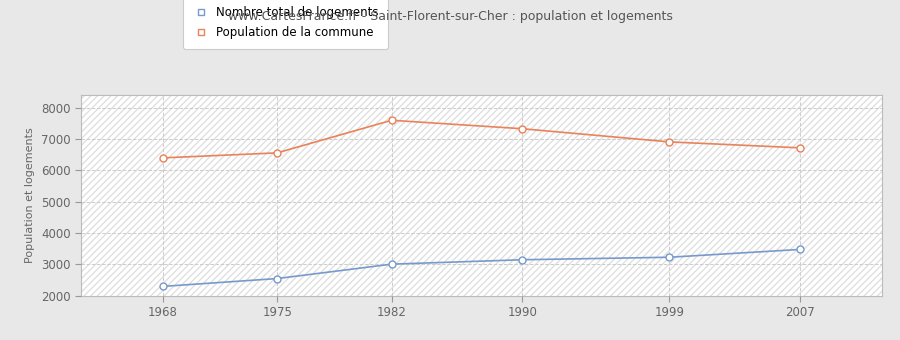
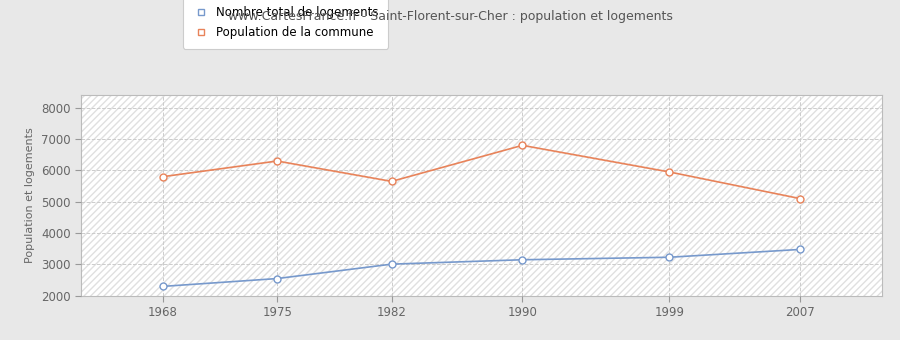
Population de la commune/1968: 6400 -> 5800
Population de la commune/1975: 6560 -> 6300
Population de la commune/1982: 7600 -> 5650
Population de la commune/1990: 7330 -> 6800
Population de la commune/1999: 6910 -> 5950
Population de la commune/2007: 6720 -> 5100
